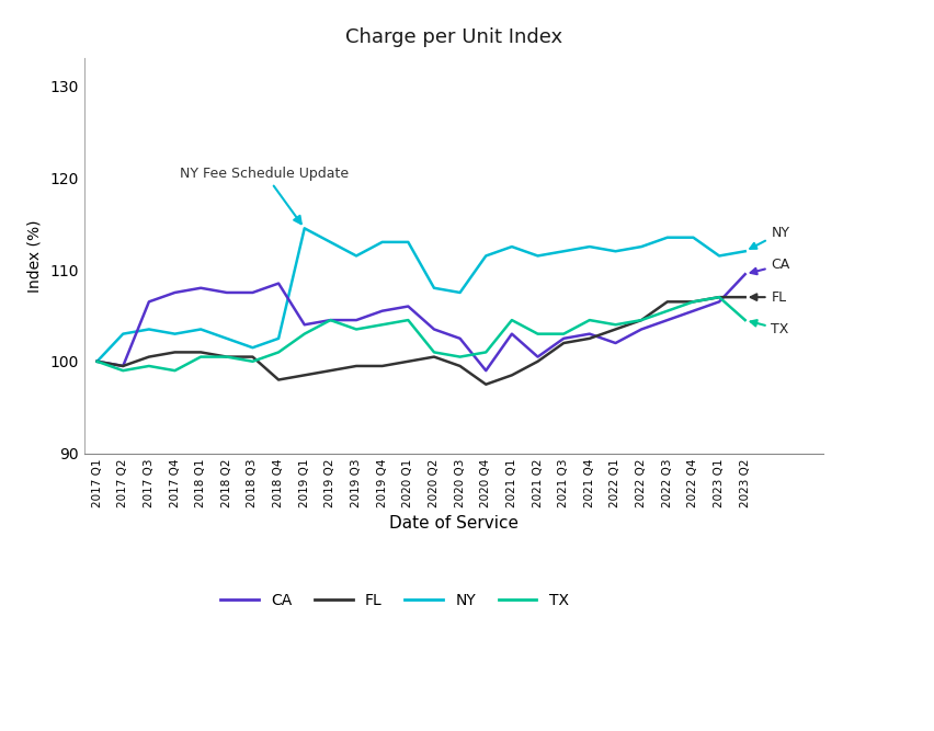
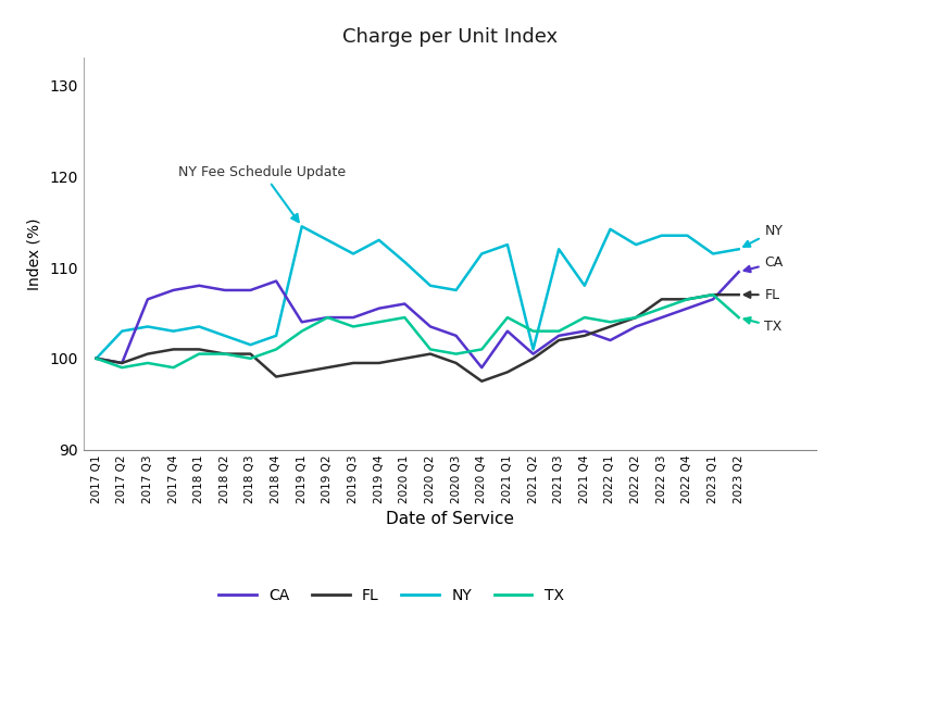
NY/2020 Q1: 113.0 -> 110.6
NY/2021 Q2: 111.5 -> 101.0
NY/2021 Q4: 112.5 -> 108.0
NY/2022 Q1: 112.0 -> 114.2
